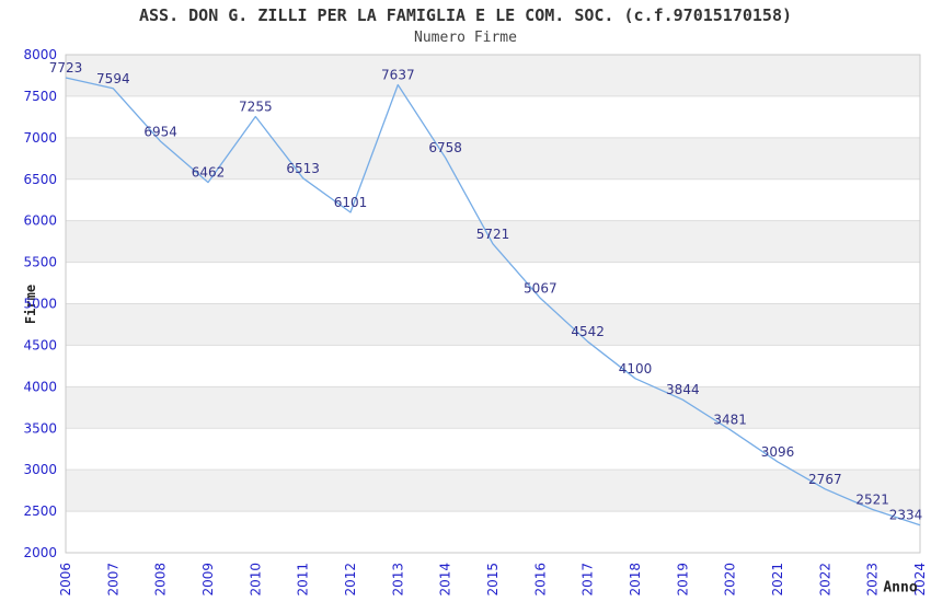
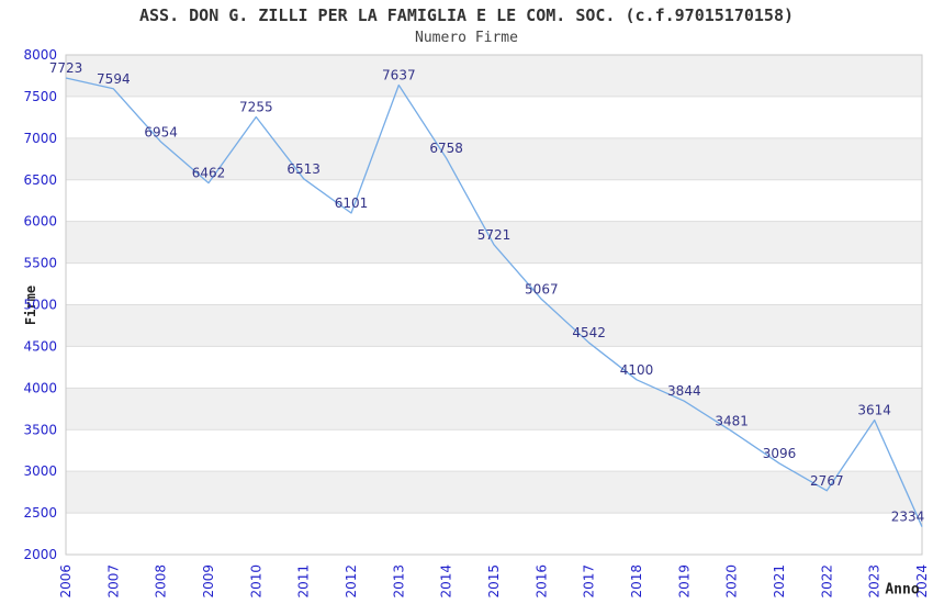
2023: 2521 -> 3614
